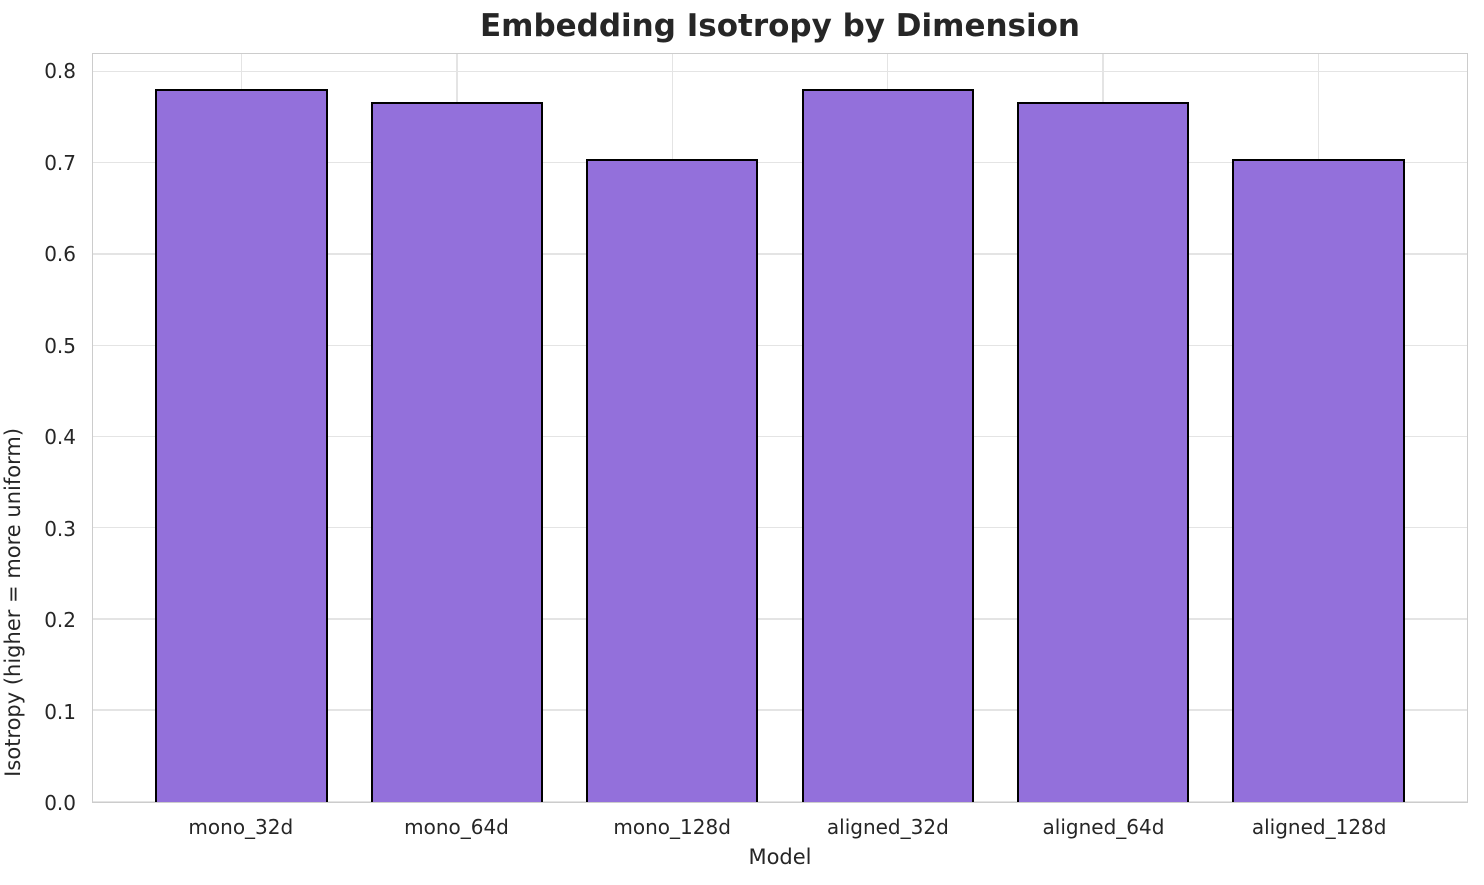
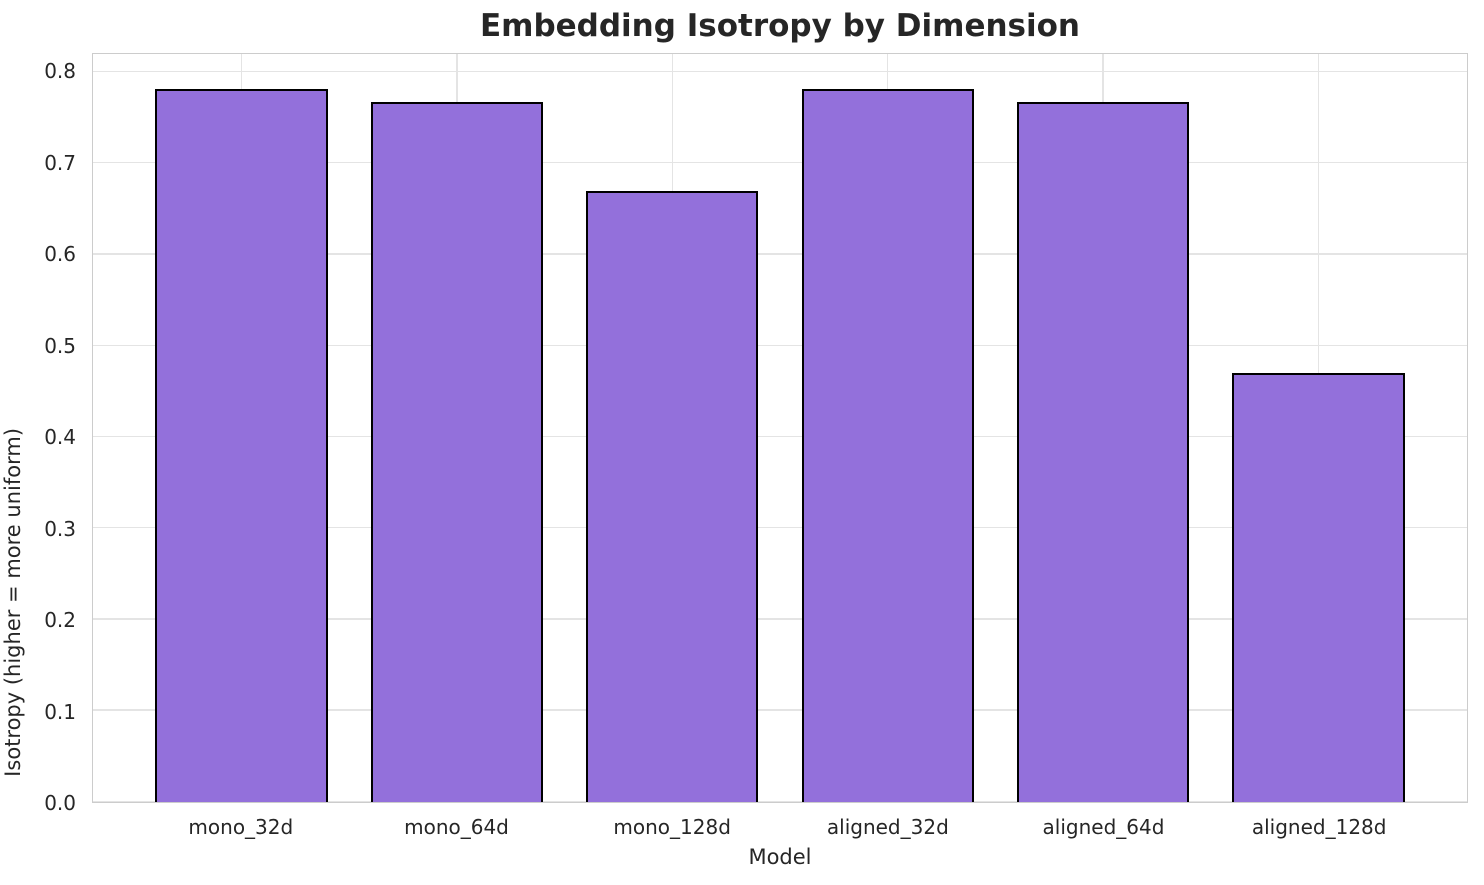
mono_128d: 0.70 -> 0.67
aligned_128d: 0.70 -> 0.47
